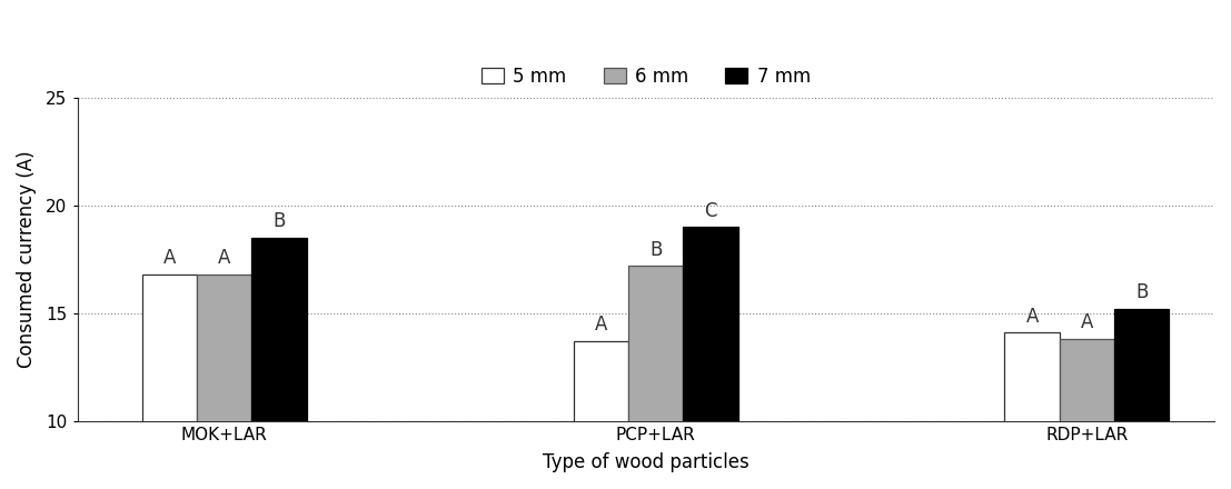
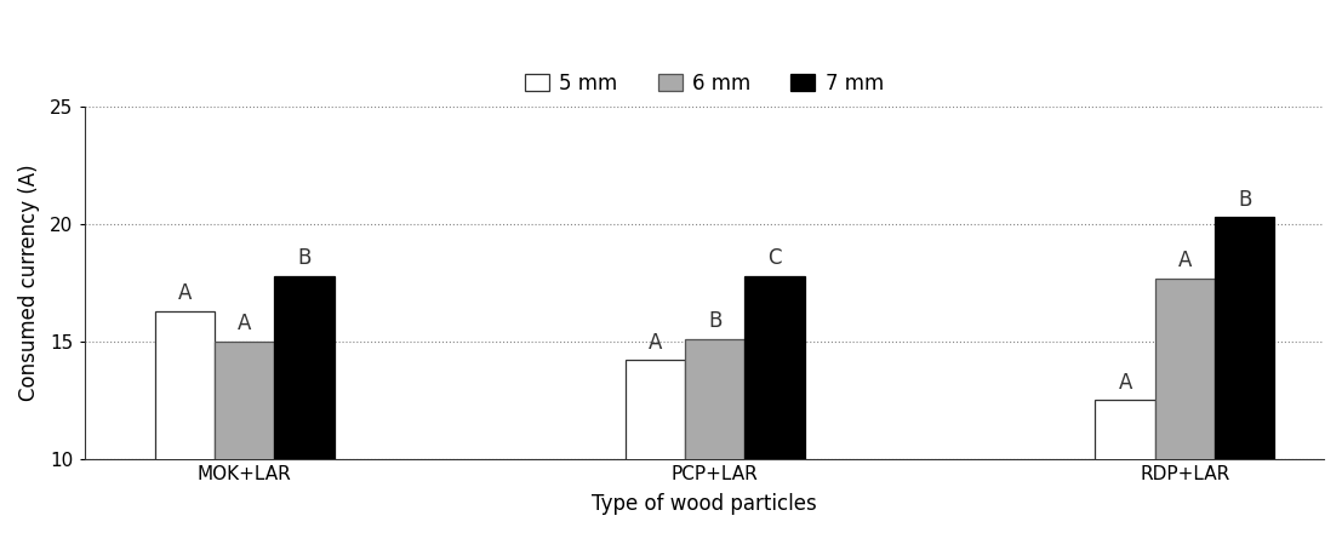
5 mm/MOK+LAR: 16.8 -> 16.3
6 mm/MOK+LAR: 16.8 -> 15.0
7 mm/MOK+LAR: 18.5 -> 17.8
5 mm/PCP+LAR: 13.7 -> 14.2
6 mm/PCP+LAR: 17.2 -> 15.1
7 mm/PCP+LAR: 19.0 -> 17.8
5 mm/RDP+LAR: 14.1 -> 12.5
6 mm/RDP+LAR: 13.8 -> 17.7
7 mm/RDP+LAR: 15.2 -> 20.3
